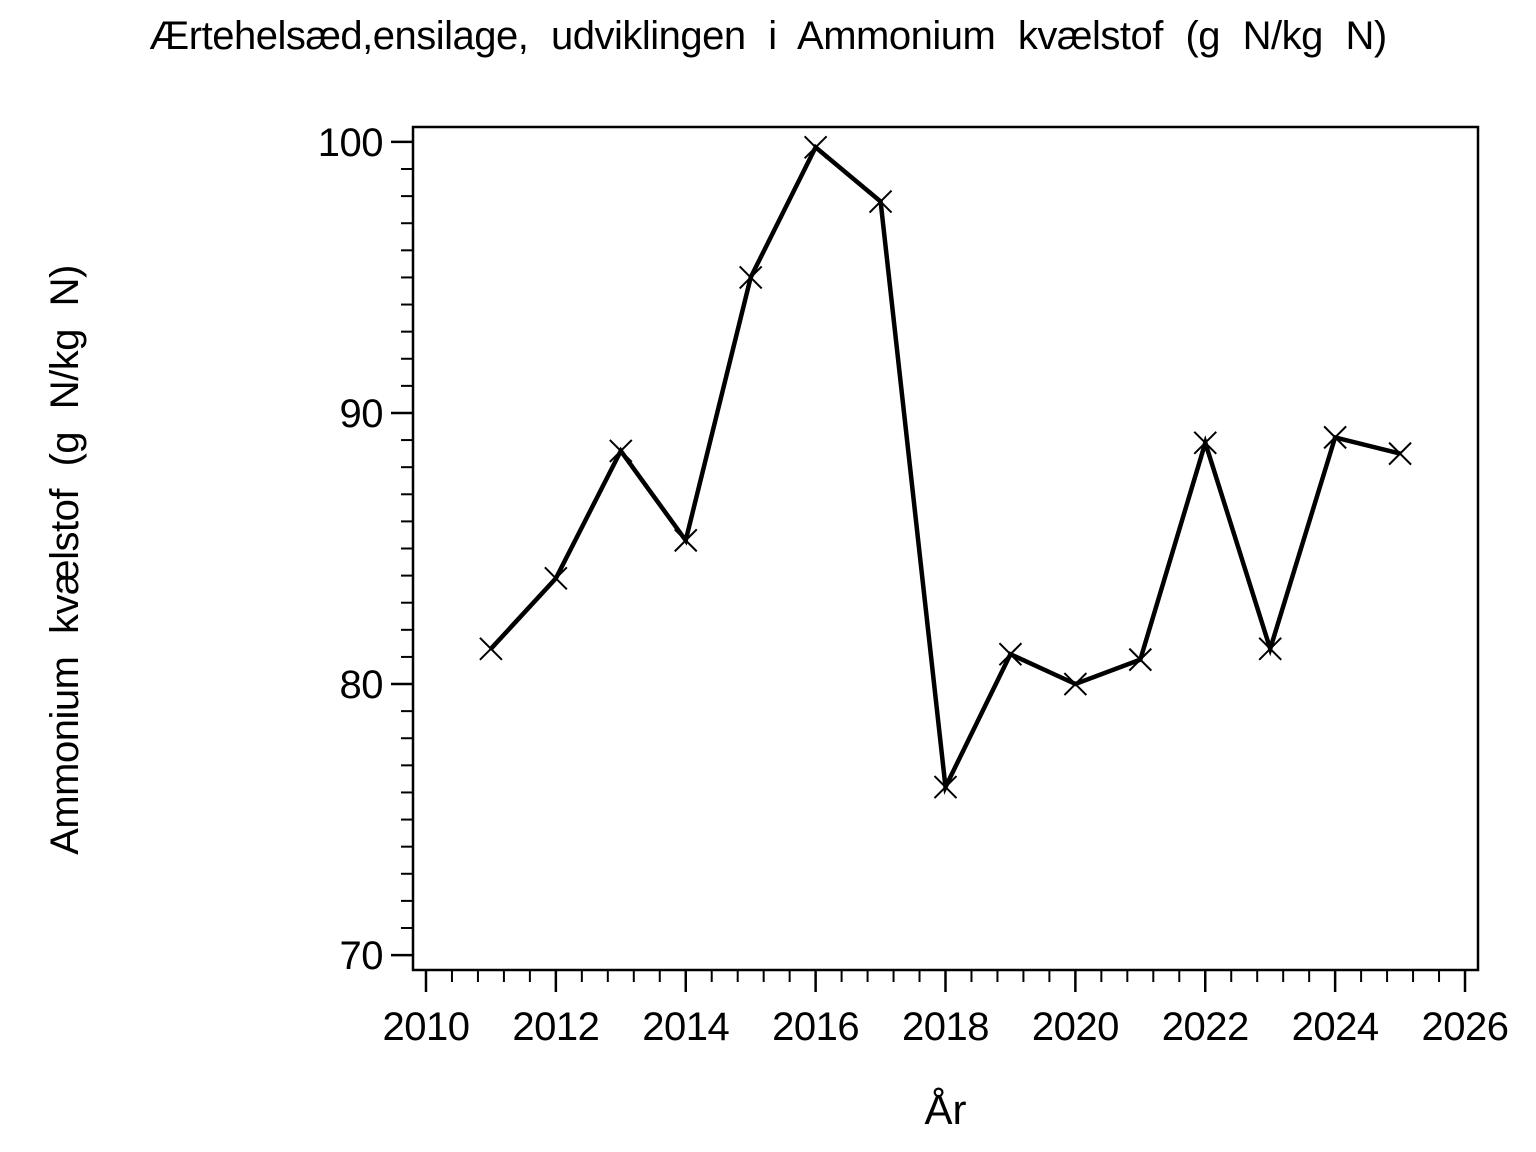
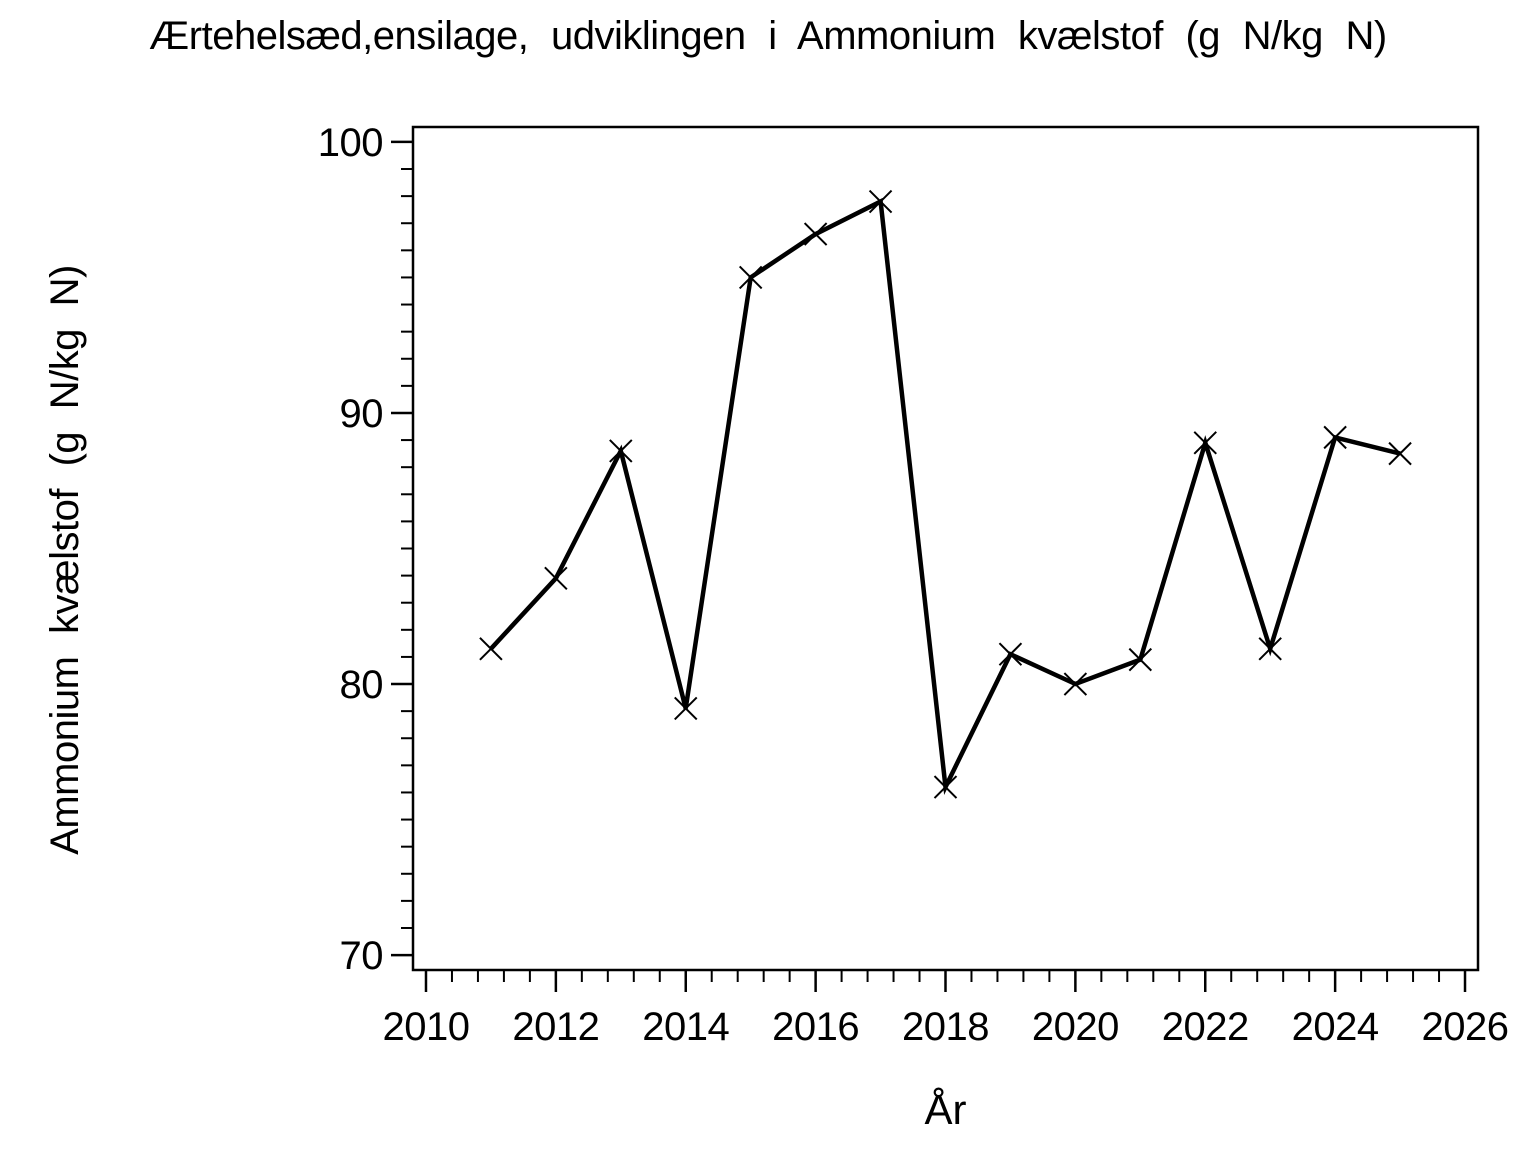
2014: 85.3 -> 79.1
2016: 99.8 -> 96.6
